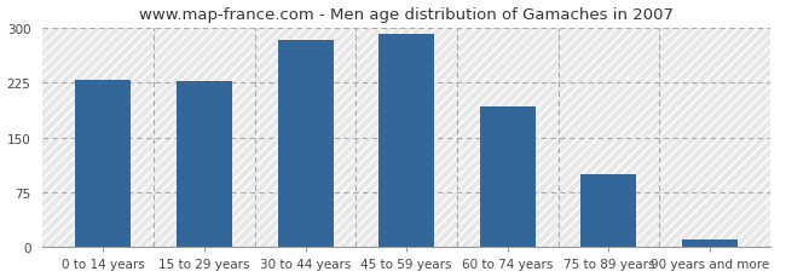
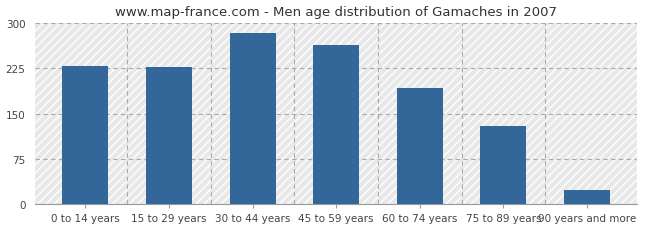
45 to 59 years: 291 -> 264
75 to 89 years: 100 -> 130
90 years and more: 10 -> 24
